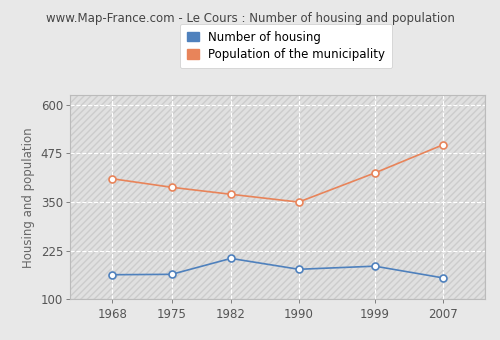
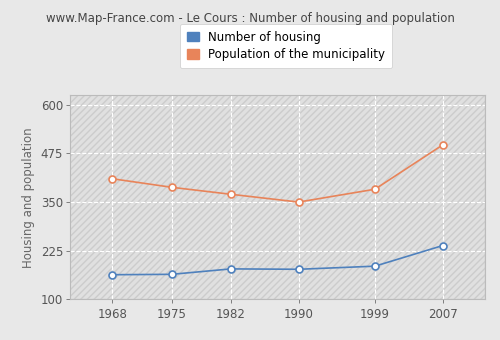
Number of housing/1982: 205 -> 178
Population of the municipality/1999: 425 -> 383
Number of housing/2007: 155 -> 238
